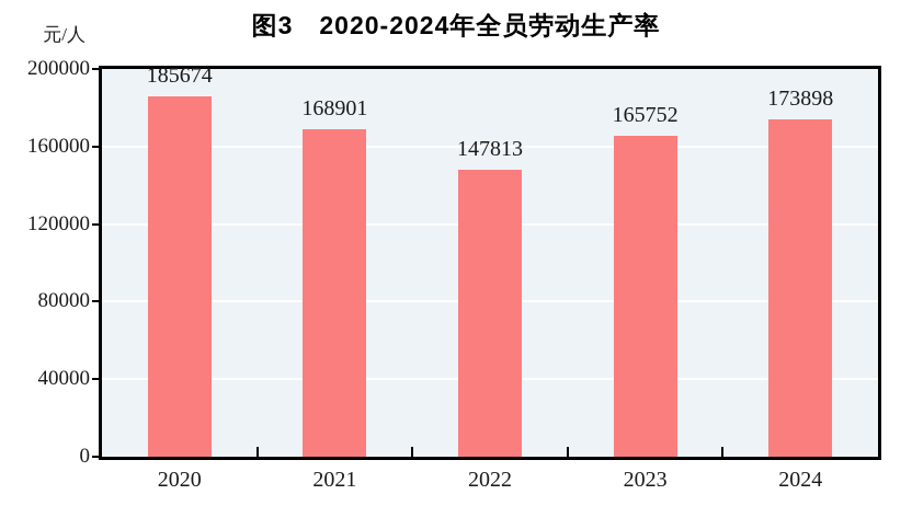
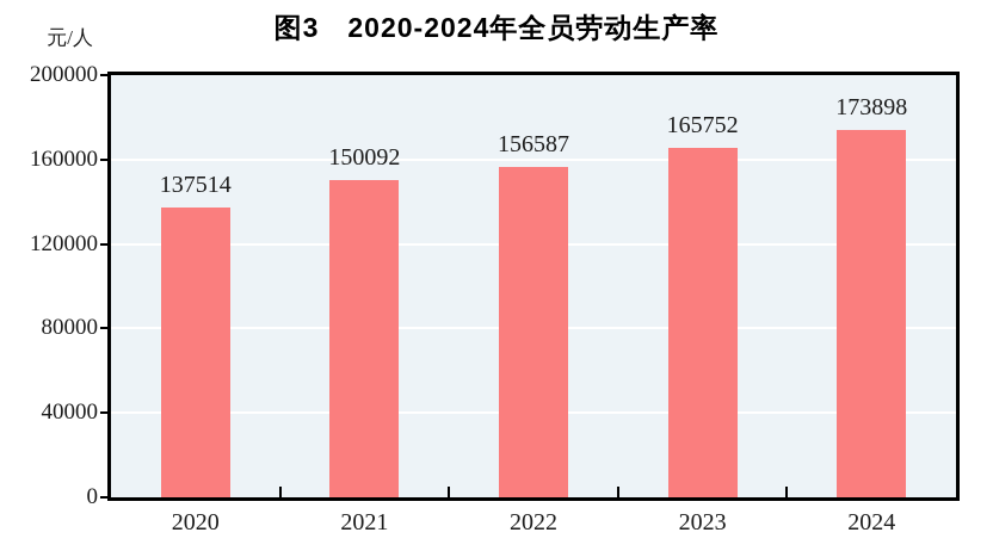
2020: 185674 -> 137514
2021: 168901 -> 150092
2022: 147813 -> 156587
